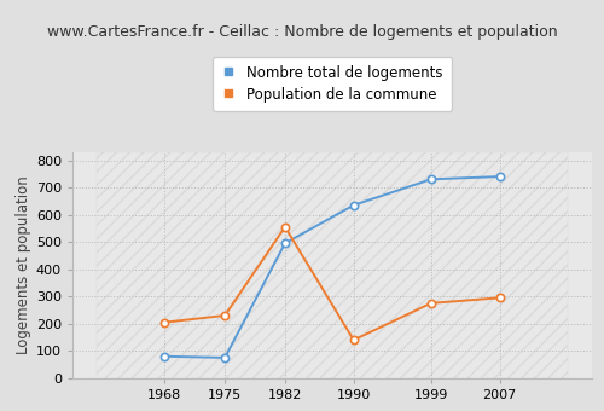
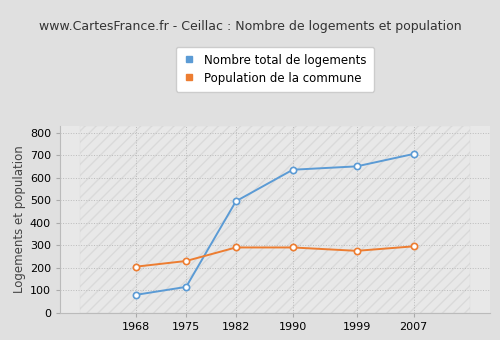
Nombre total de logements/1975: 75 -> 115
Population de la commune/1982: 555 -> 290
Population de la commune/1990: 140 -> 290
Nombre total de logements/1999: 730 -> 650
Nombre total de logements/2007: 740 -> 705
